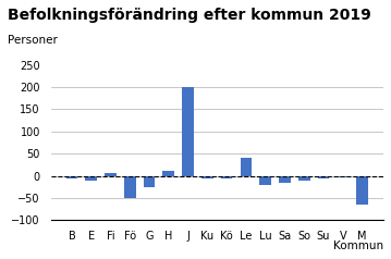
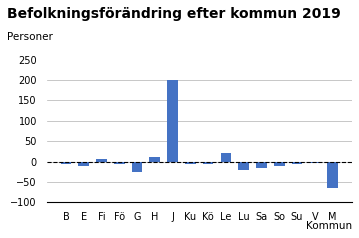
Fö: -50 -> -5
Le: 40 -> 20
